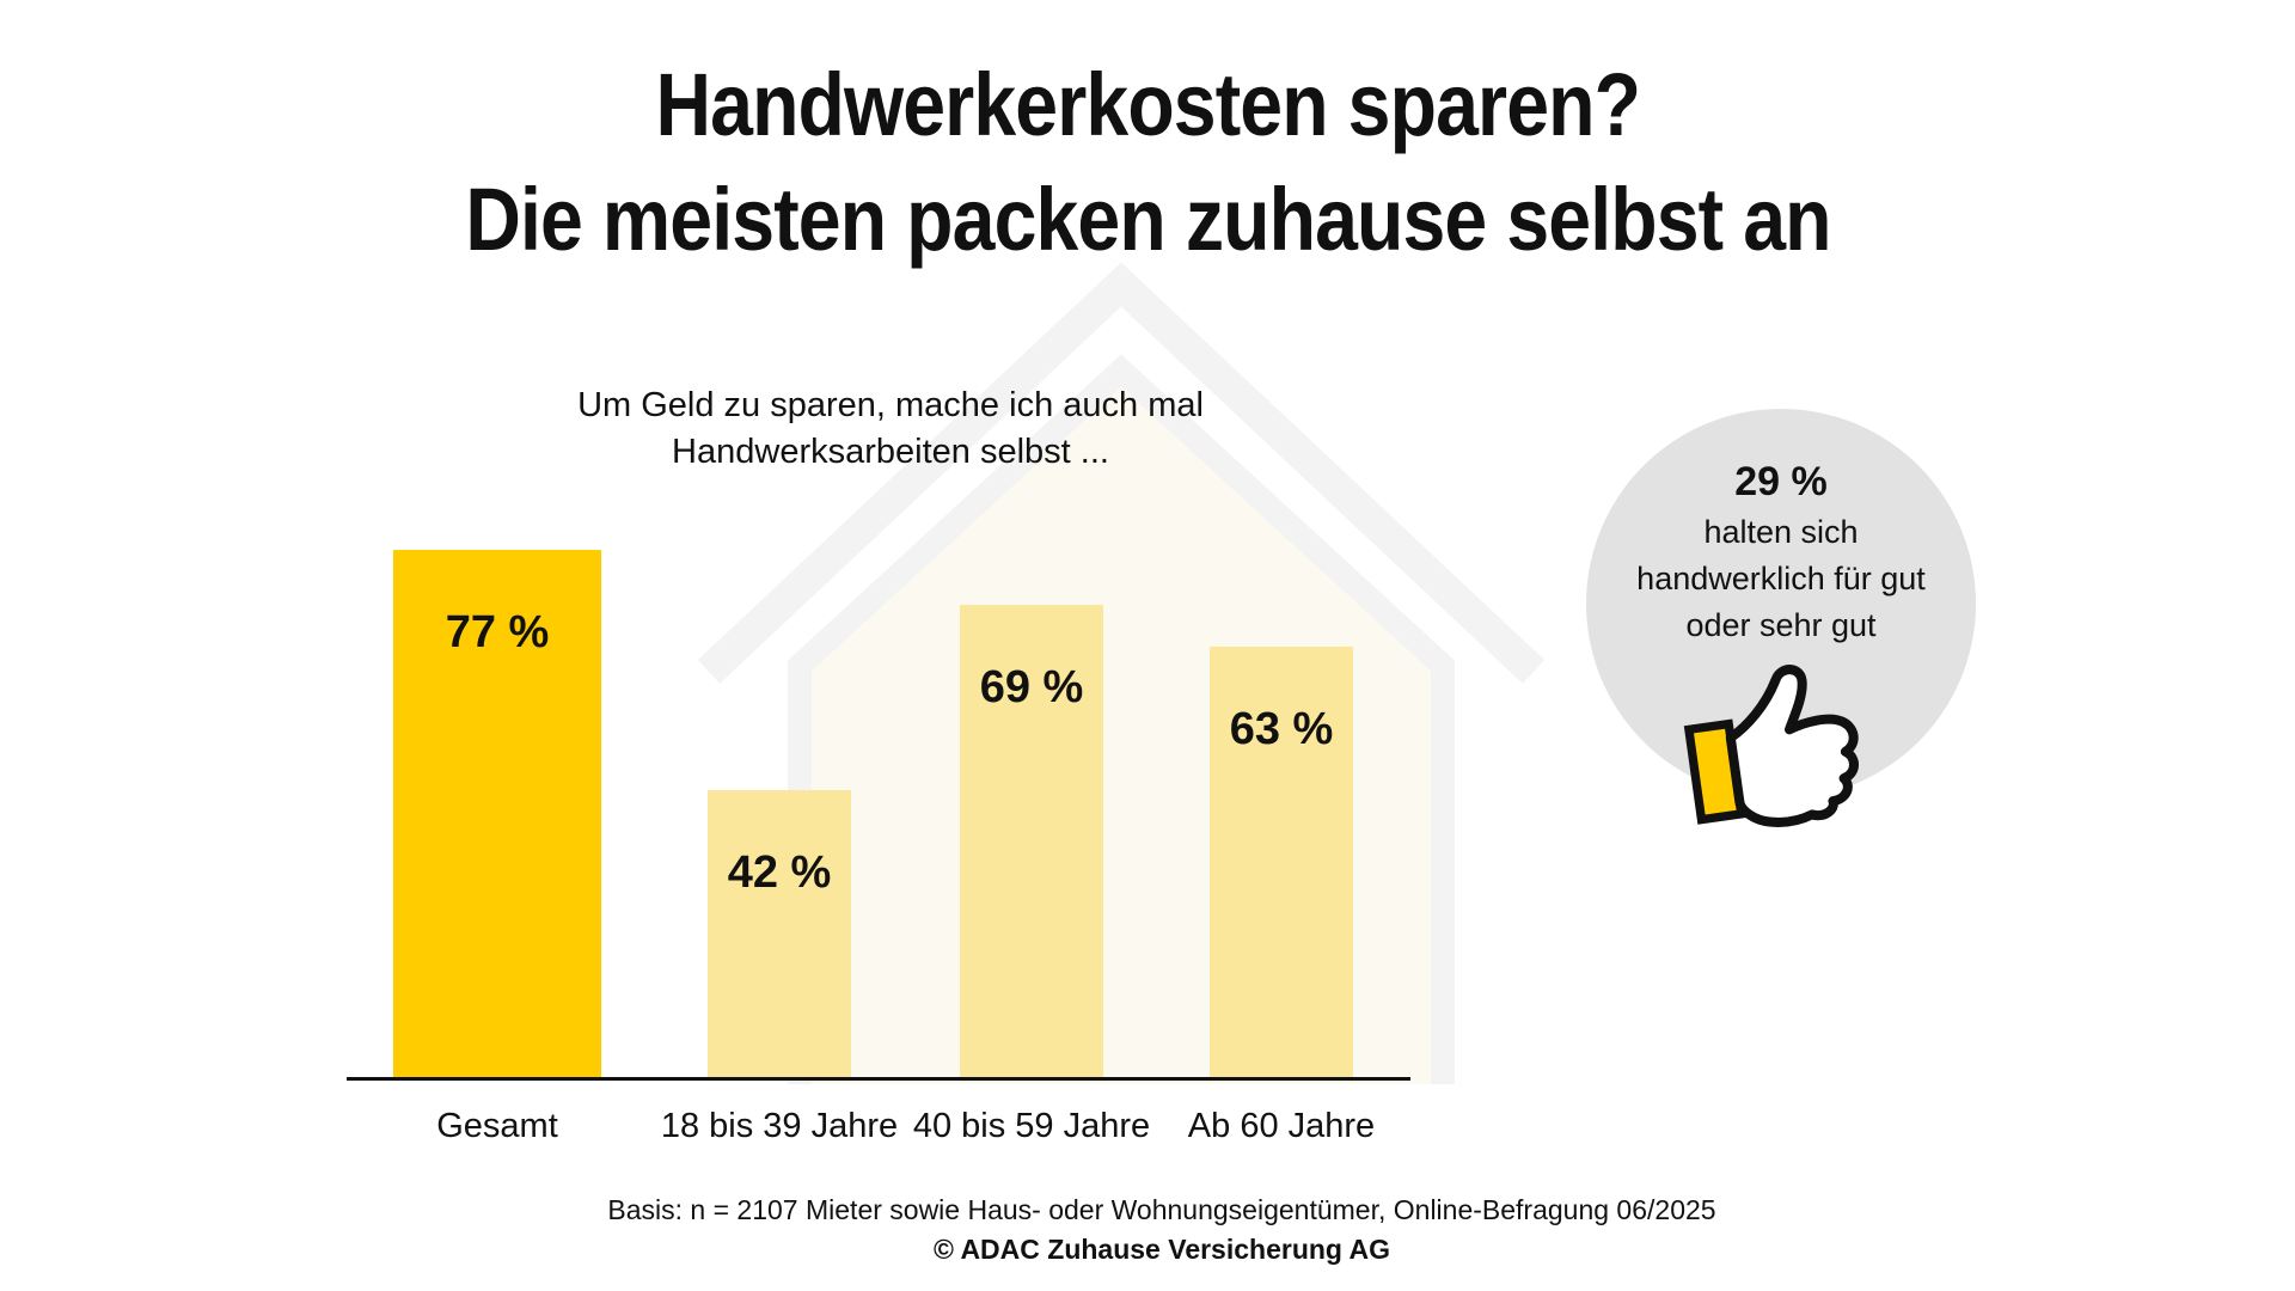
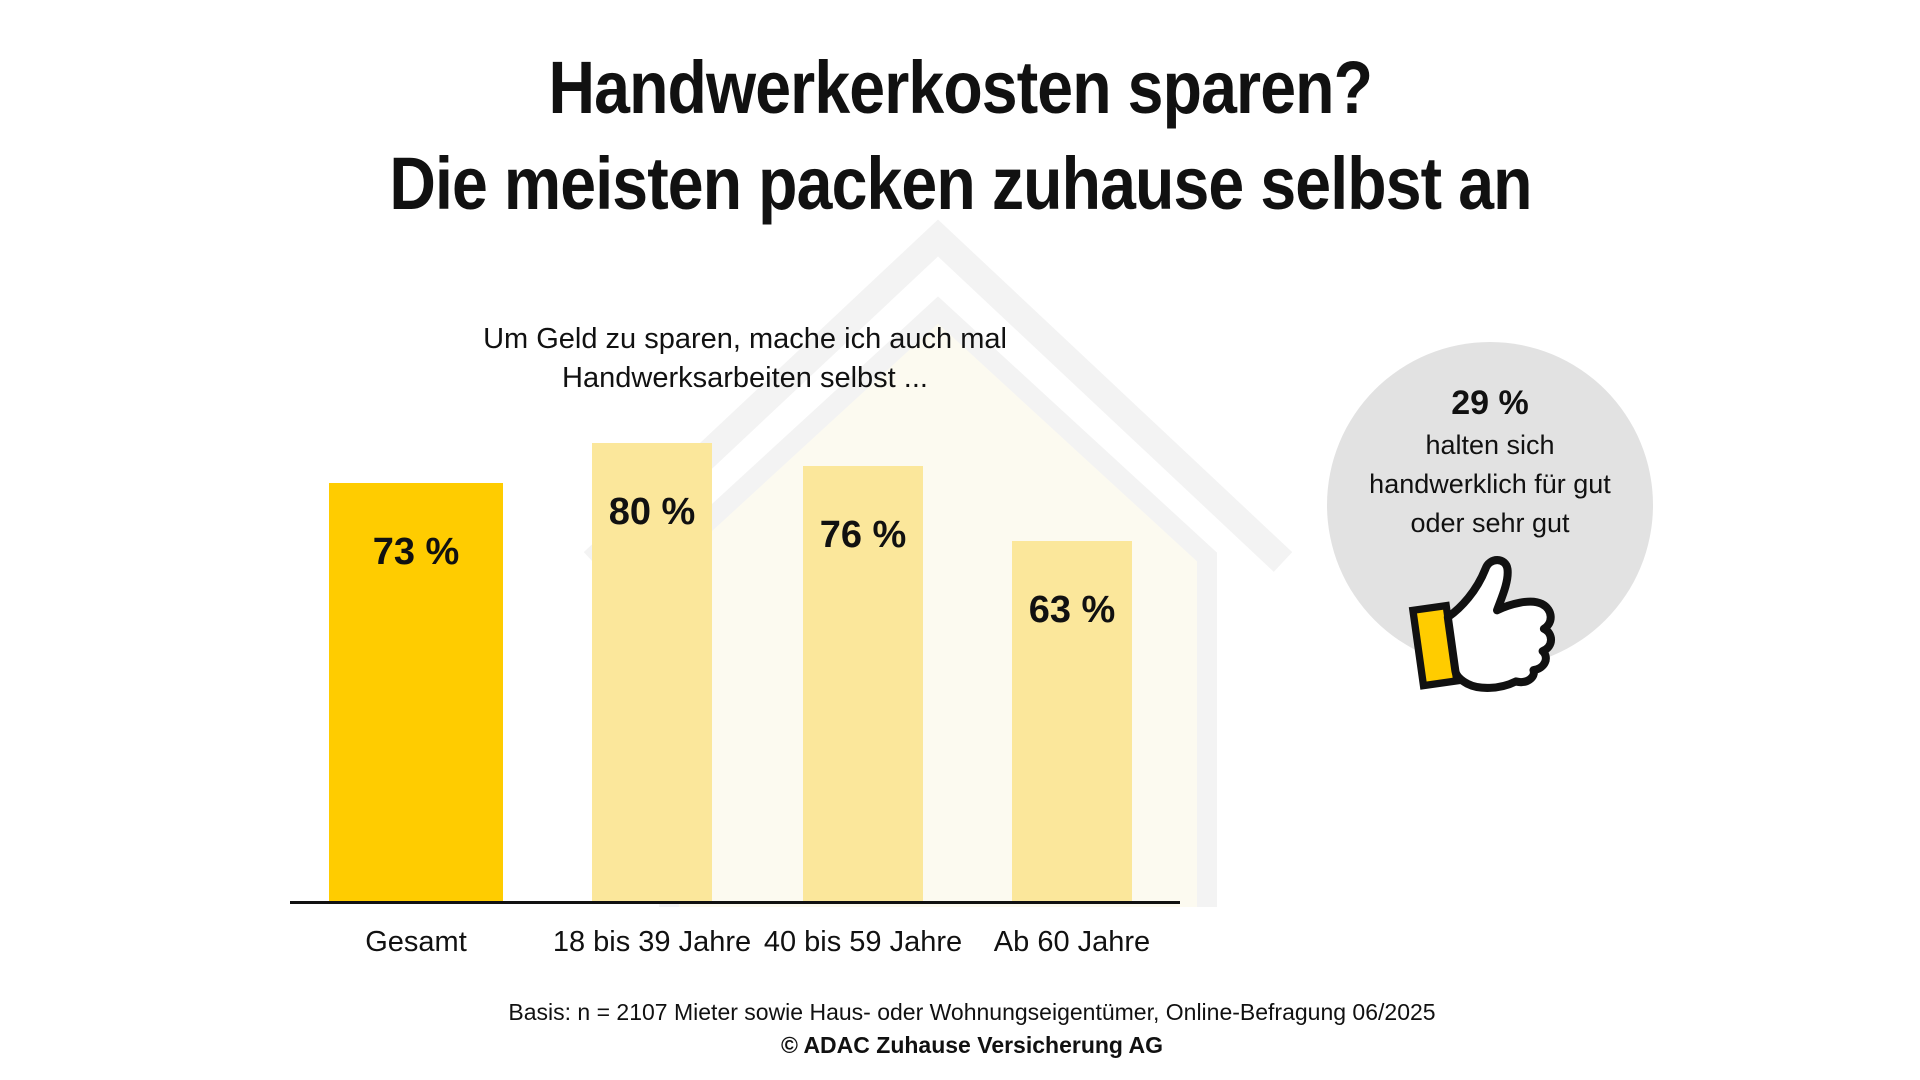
Gesamt: 77 -> 73
18 bis 39 Jahre: 42 -> 80
40 bis 59 Jahre: 69 -> 76
